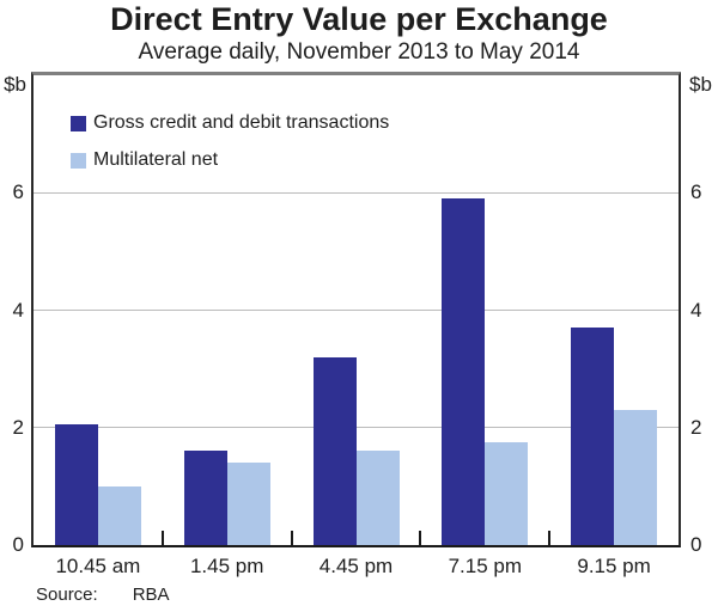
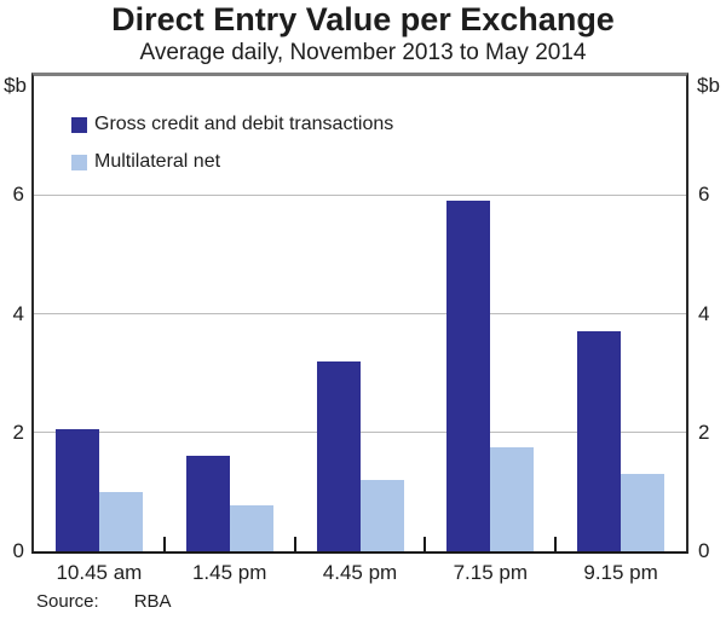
Multilateral net/1.45 pm: 1.4 -> 0.8
Multilateral net/4.45 pm: 1.6 -> 1.2
Multilateral net/9.15 pm: 2.3 -> 1.3
